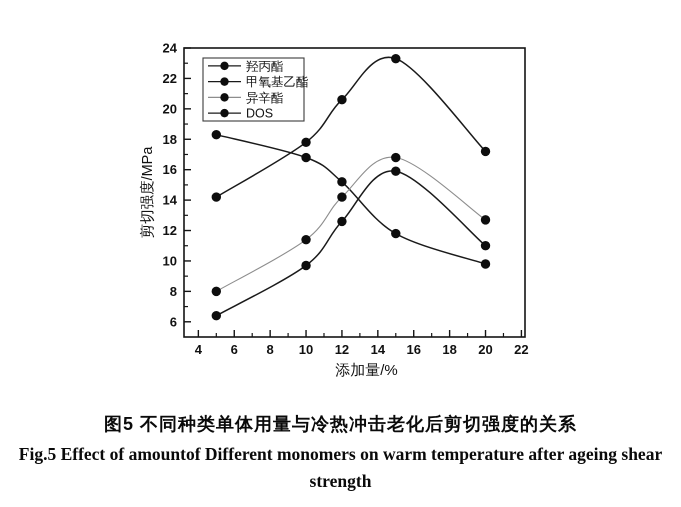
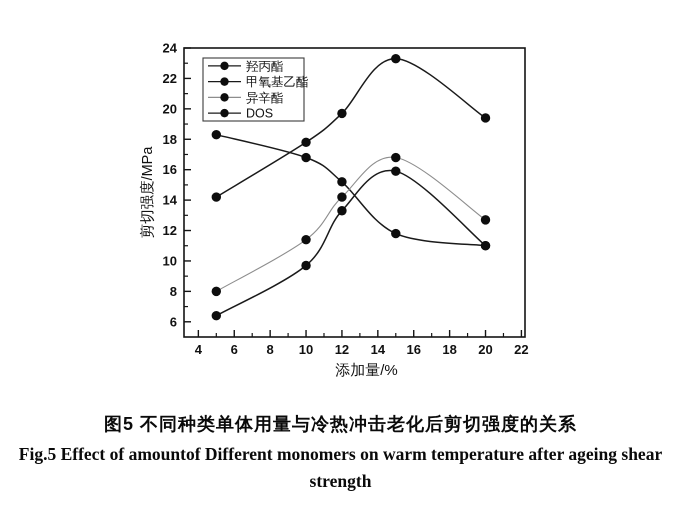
羟丙酯/12: 20.6 -> 19.7
DOS/12: 12.6 -> 13.3
羟丙酯/20: 17.2 -> 19.4
甲氧基乙酯/20: 9.8 -> 11.0
